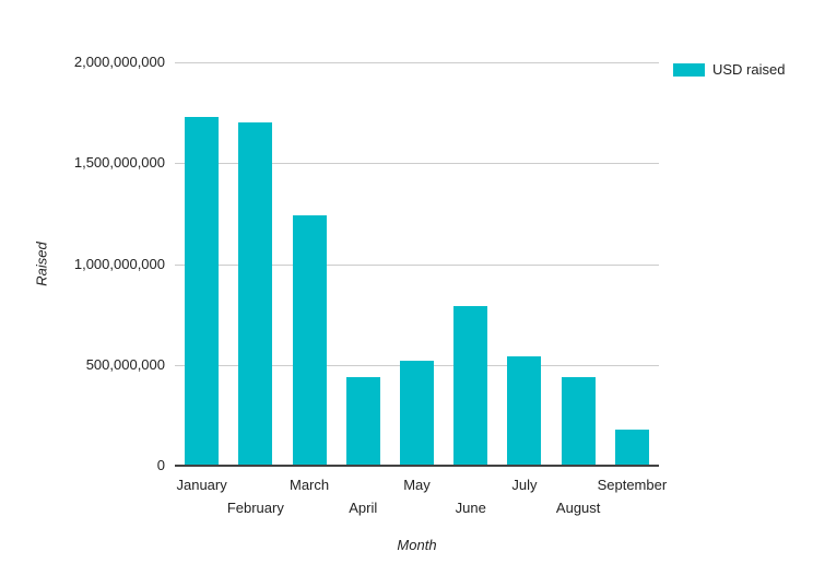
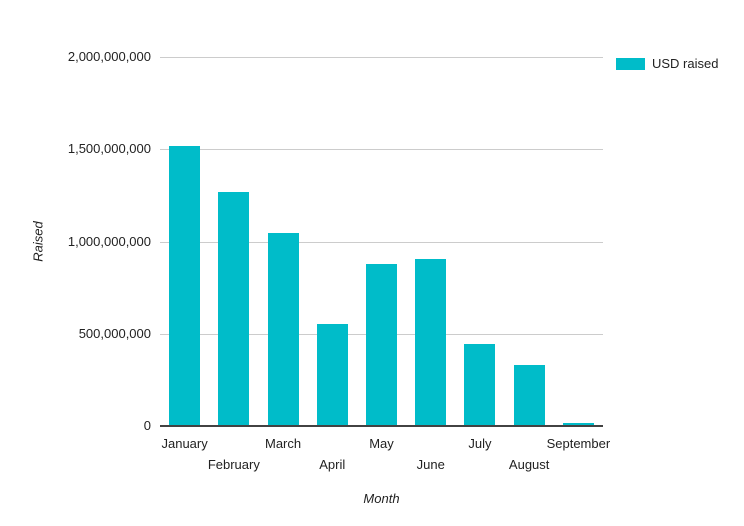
January: 1730000000 -> 1520000000
February: 1700000000 -> 1270000000
March: 1240000000 -> 1040000000
April: 440000000 -> 560000000
May: 520000000 -> 880000000
June: 790000000 -> 900000000
July: 540000000 -> 440000000
August: 440000000 -> 330000000
September: 180000000 -> 20000000
